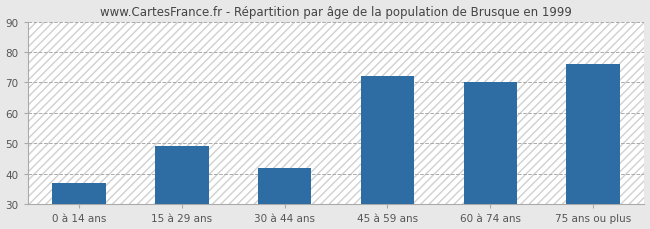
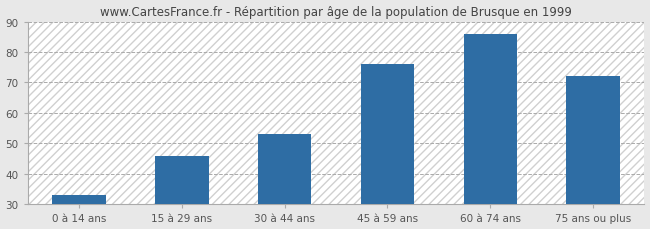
0 à 14 ans: 37 -> 33
15 à 29 ans: 49 -> 46
30 à 44 ans: 42 -> 53
45 à 59 ans: 72 -> 76
60 à 74 ans: 70 -> 86
75 ans ou plus: 76 -> 72
